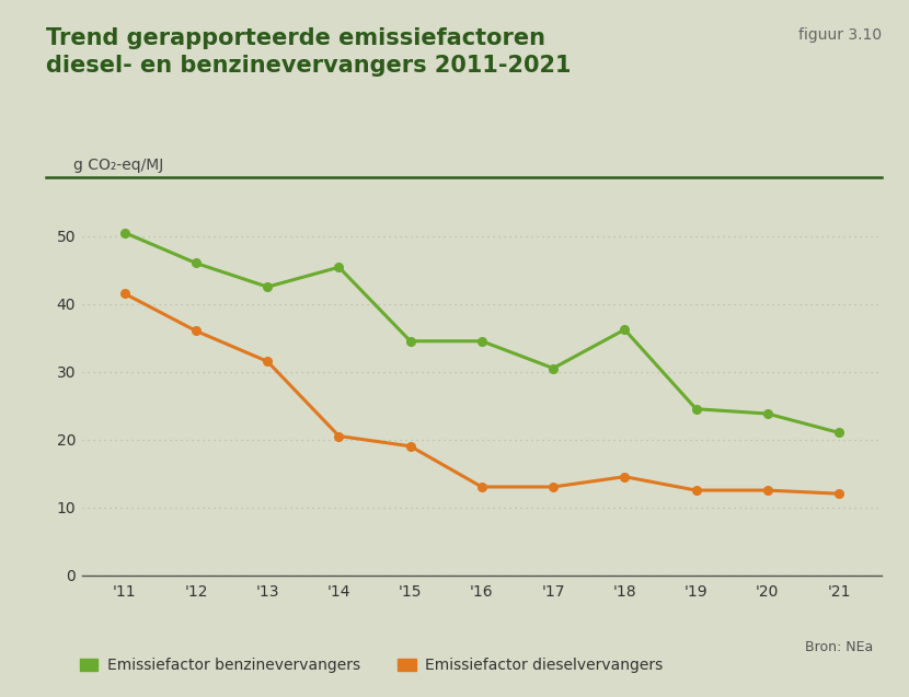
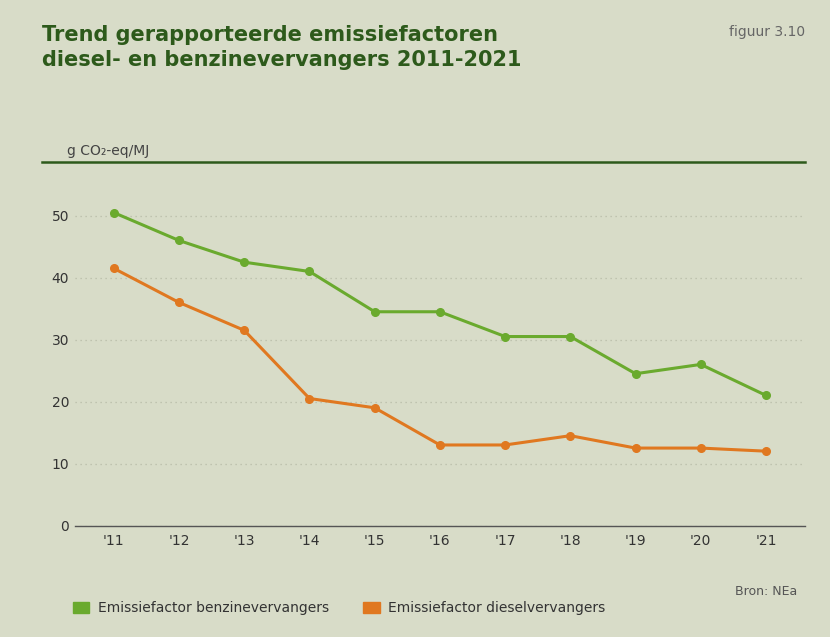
Emissiefactor benzinevervangers/'14: 45.4 -> 41.0
Emissiefactor benzinevervangers/'18: 36.2 -> 30.5
Emissiefactor benzinevervangers/'20: 23.8 -> 26.0
